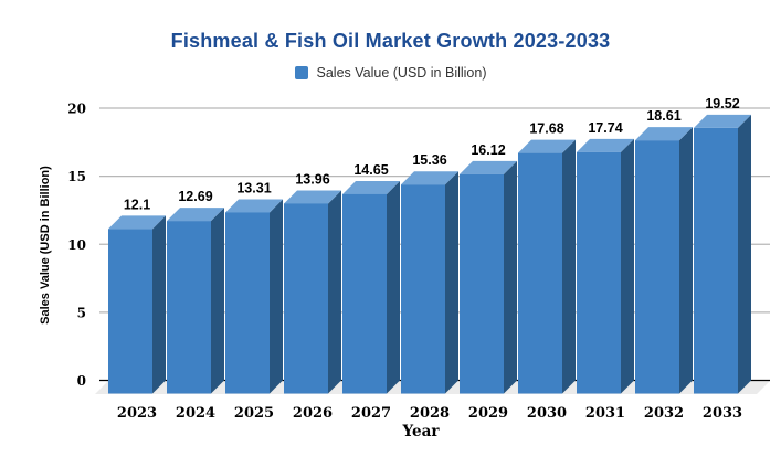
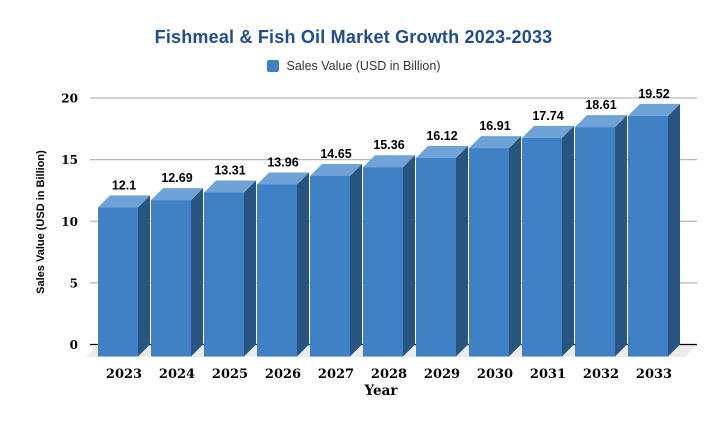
2030: 17.68 -> 16.91
